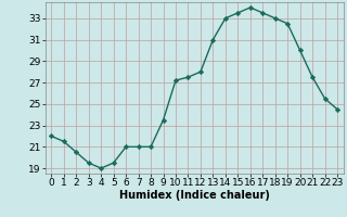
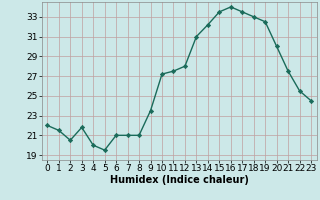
3: 19.5 -> 21.8
4: 19.0 -> 20.0
14: 33.0 -> 32.2
